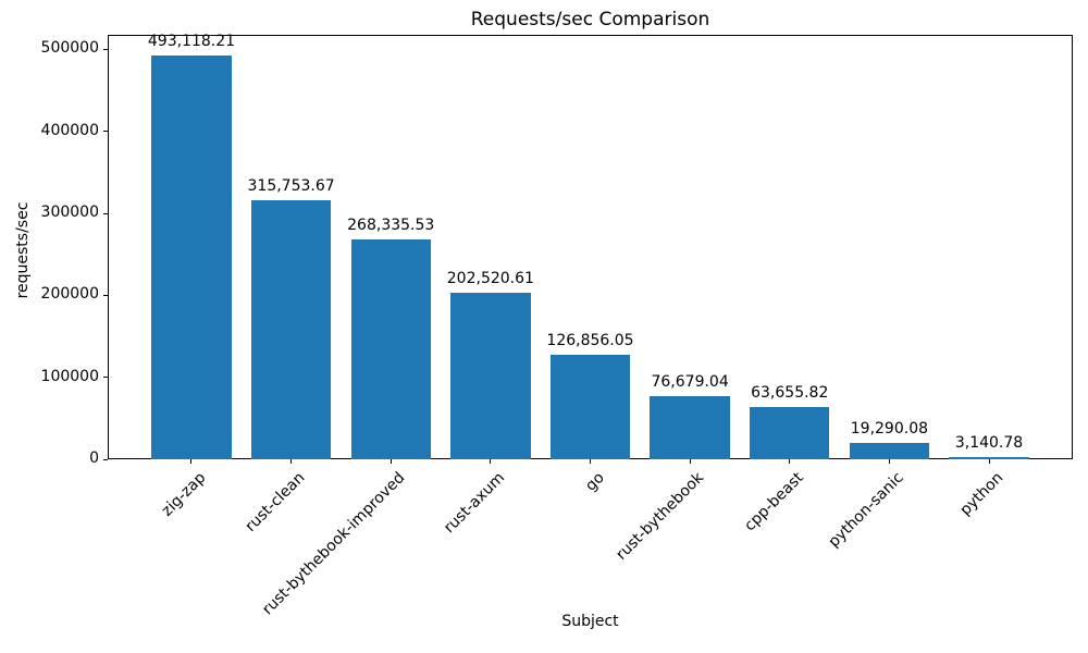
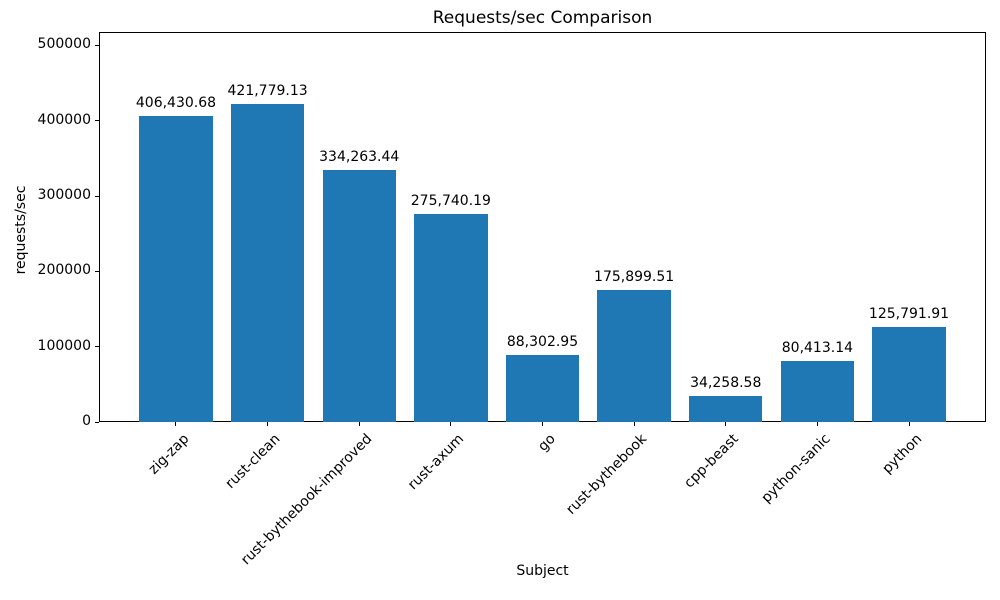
zig-zap: 493,118.21 -> 406,430.68
rust-clean: 315,753.67 -> 421,779.13
rust-bythebook-improved: 268,335.53 -> 334,263.44
rust-axum: 202,520.61 -> 275,740.19
go: 126,856.05 -> 88,302.95
rust-bythebook: 76,679.04 -> 175,899.51
cpp-beast: 63,655.82 -> 34,258.58
python-sanic: 19,290.08 -> 80,413.14
python: 3,140.78 -> 125,791.91
